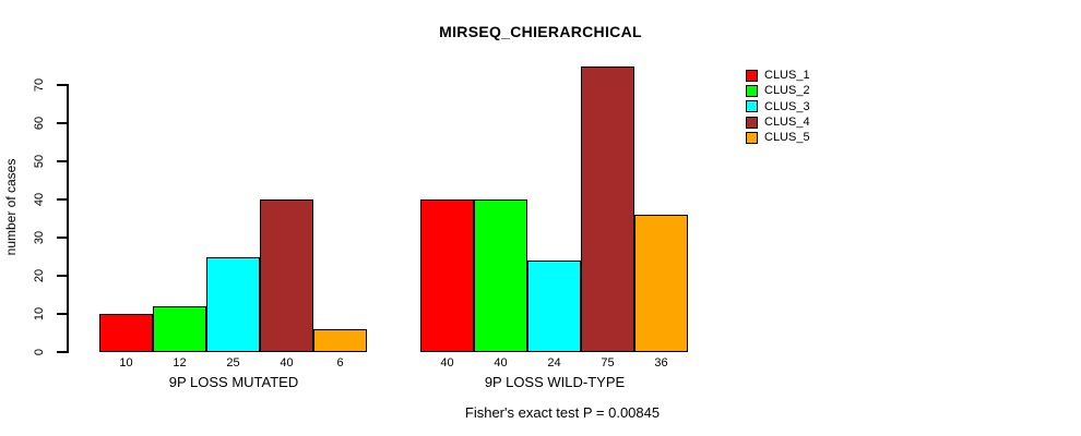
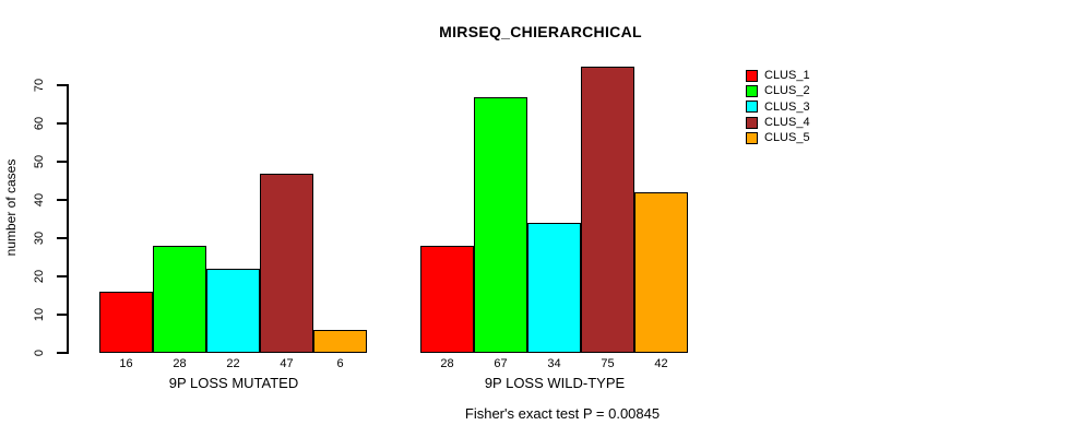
CLUS_1/9P LOSS MUTATED: 10 -> 16
CLUS_2/9P LOSS MUTATED: 12 -> 28
CLUS_3/9P LOSS MUTATED: 25 -> 22
CLUS_4/9P LOSS MUTATED: 40 -> 47
CLUS_1/9P LOSS WILD-TYPE: 40 -> 28
CLUS_2/9P LOSS WILD-TYPE: 40 -> 67
CLUS_3/9P LOSS WILD-TYPE: 24 -> 34
CLUS_5/9P LOSS WILD-TYPE: 36 -> 42
